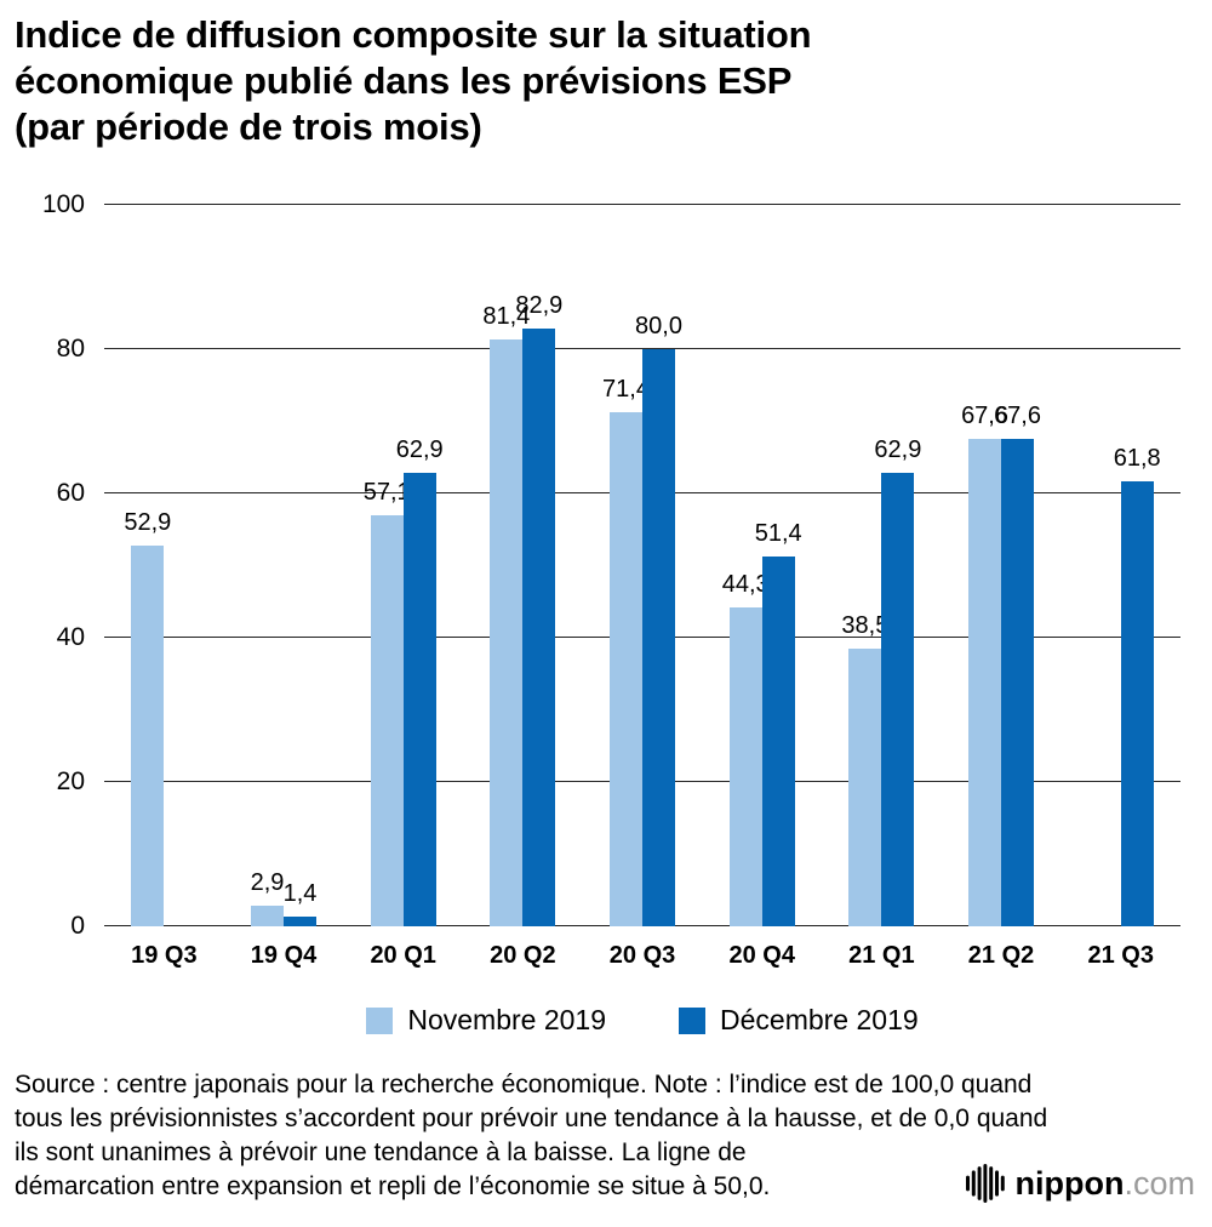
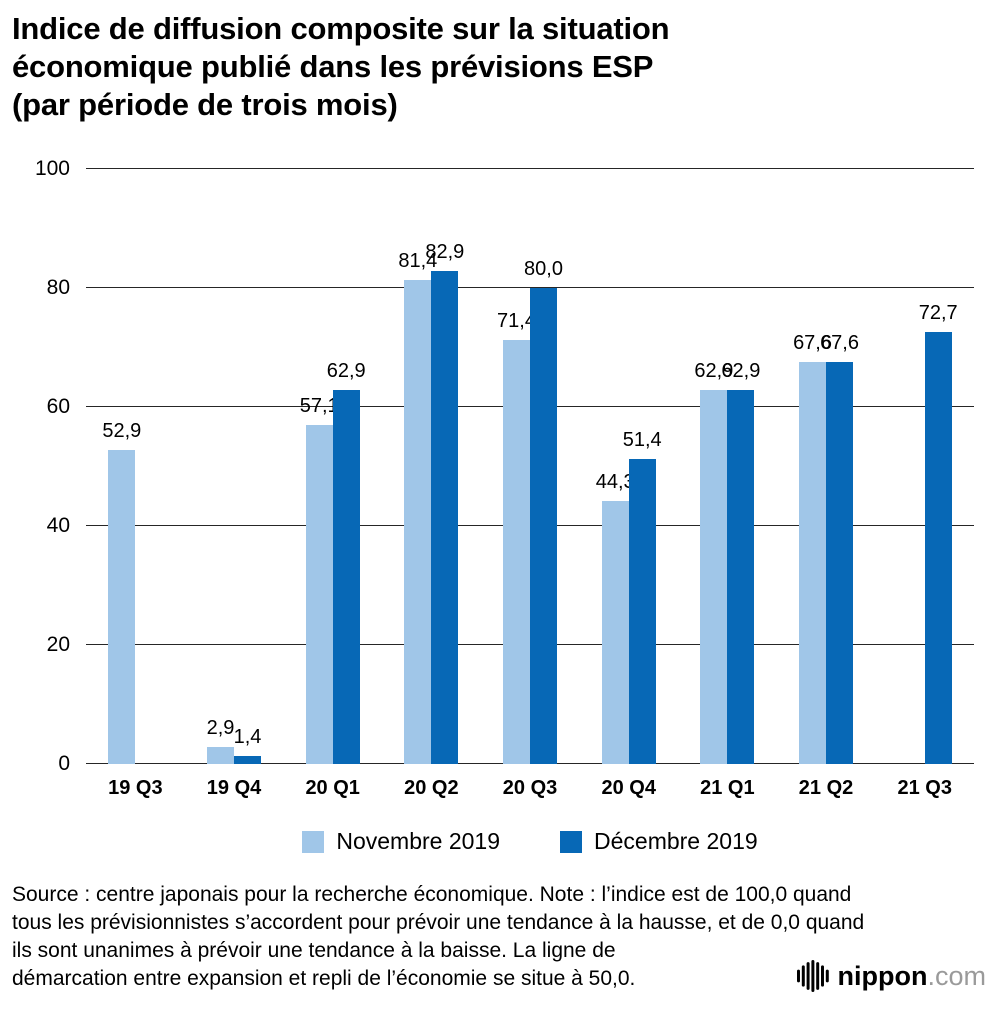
Novembre 2019/21 Q1: 38,5 -> 62,9
Décembre 2019/21 Q3: 61,8 -> 72,7
